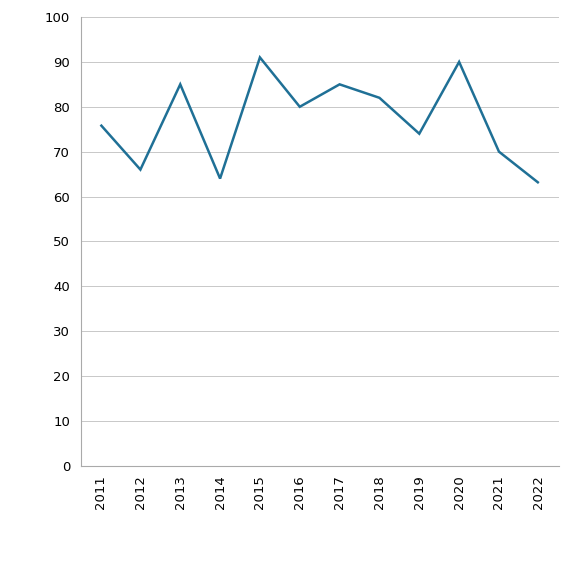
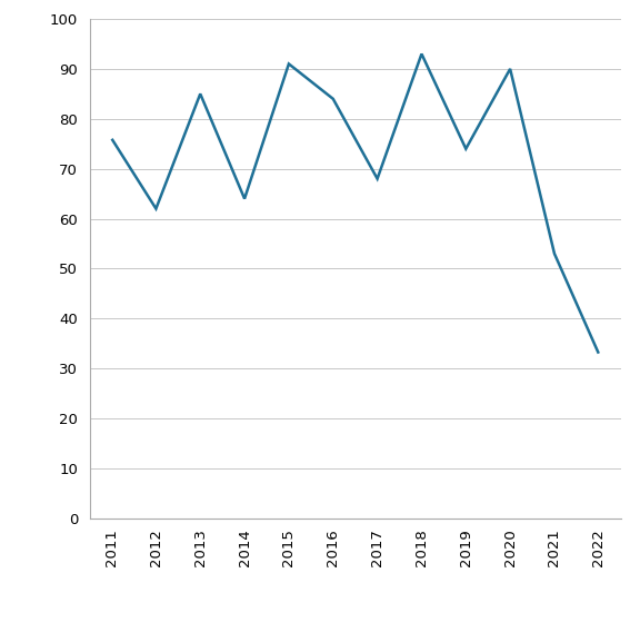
2012: 66 -> 62
2016: 80 -> 84
2017: 85 -> 68
2018: 82 -> 93
2021: 70 -> 53
2022: 63 -> 33
